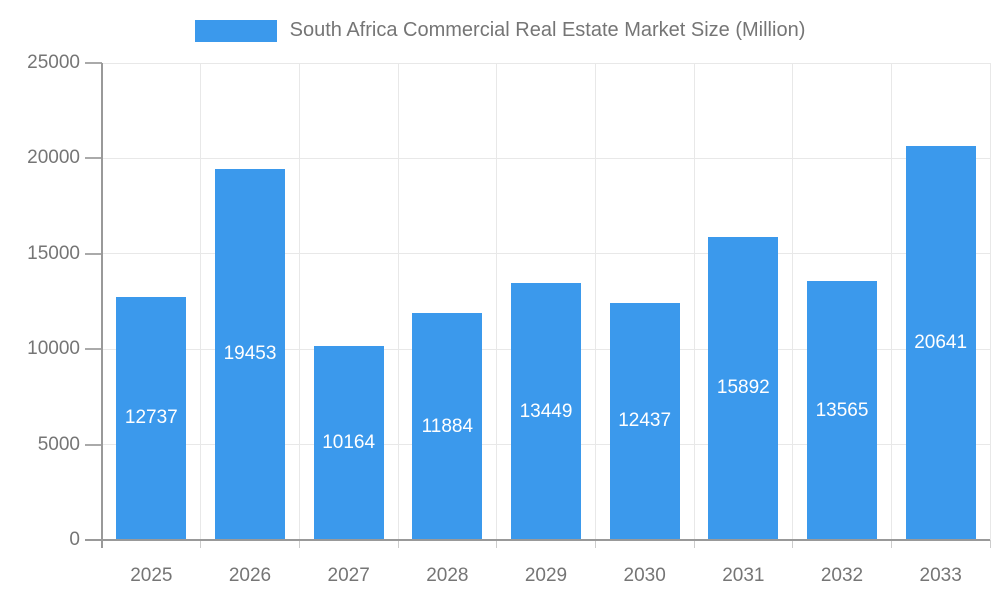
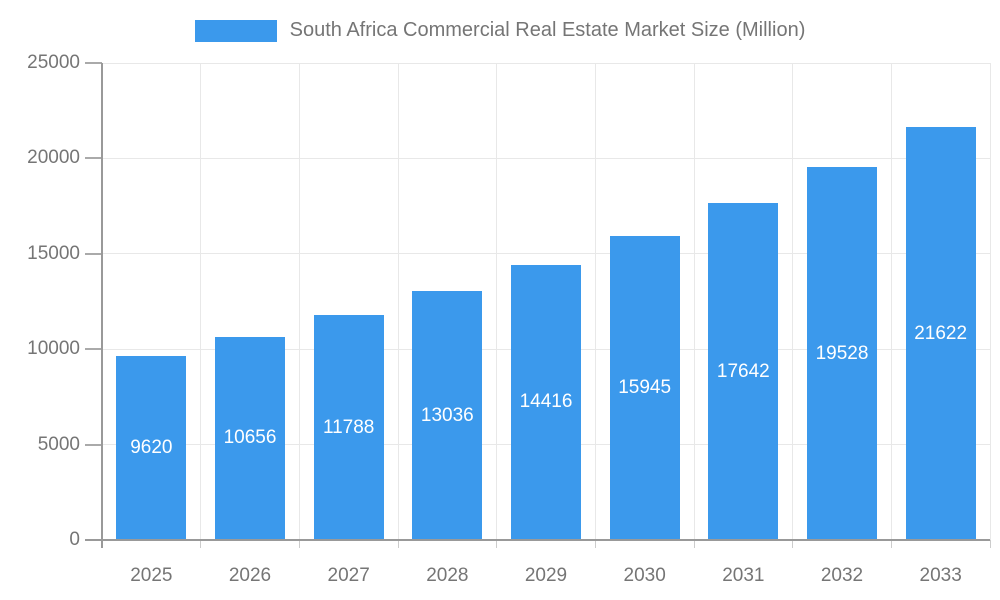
2025: 12737 -> 9620
2026: 19453 -> 10656
2027: 10164 -> 11788
2028: 11884 -> 13036
2029: 13449 -> 14416
2030: 12437 -> 15945
2031: 15892 -> 17642
2032: 13565 -> 19528
2033: 20641 -> 21622
